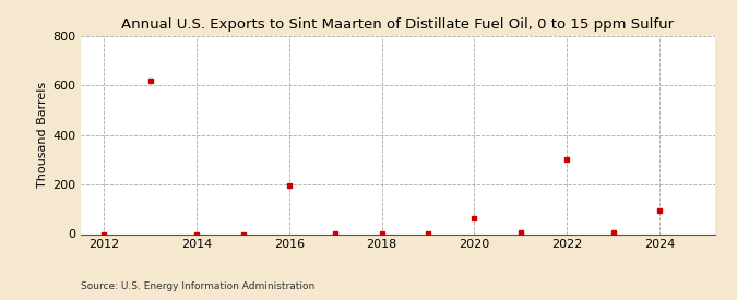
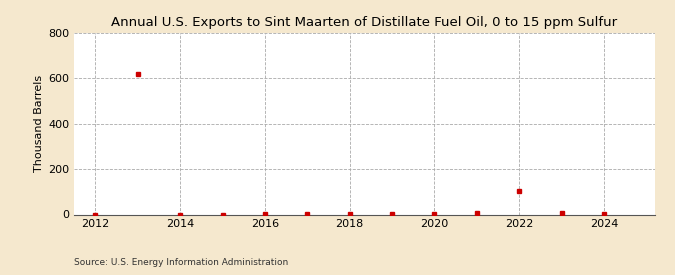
2016: 195 -> 2
2020: 65 -> 4
2022: 300 -> 105
2024: 95 -> 3
